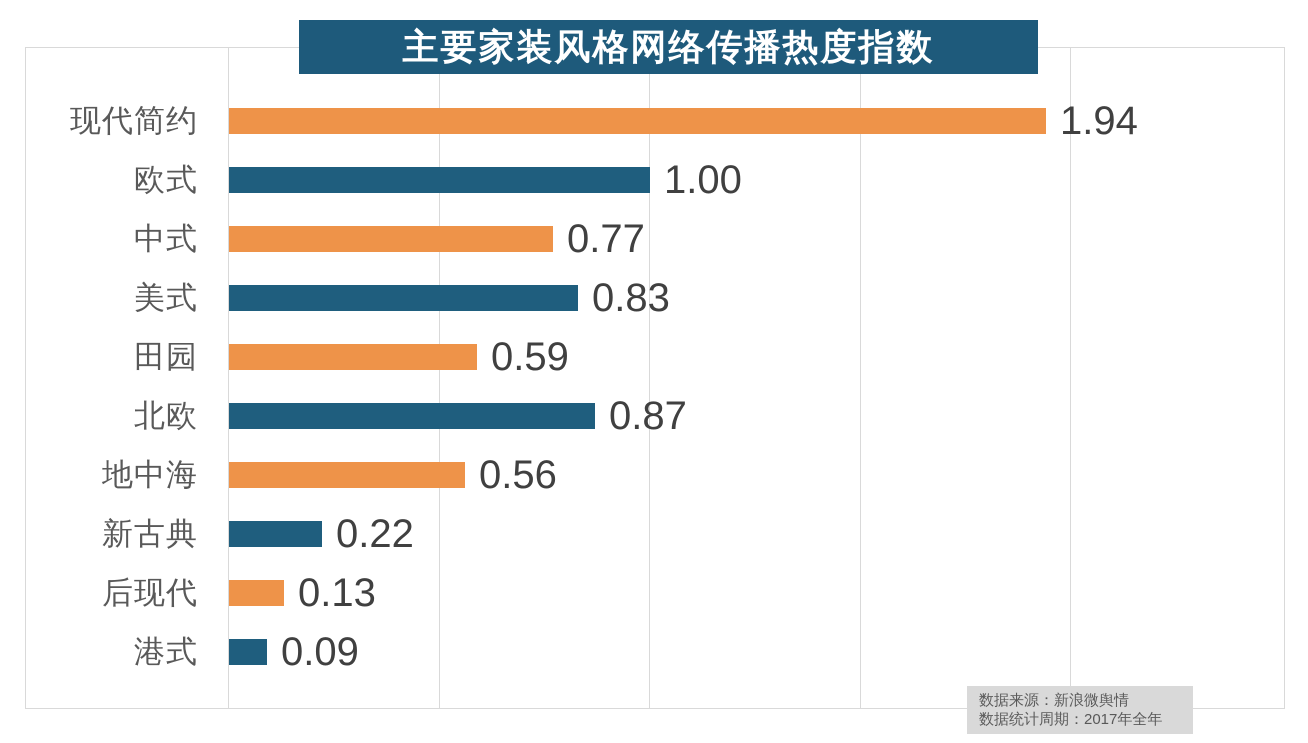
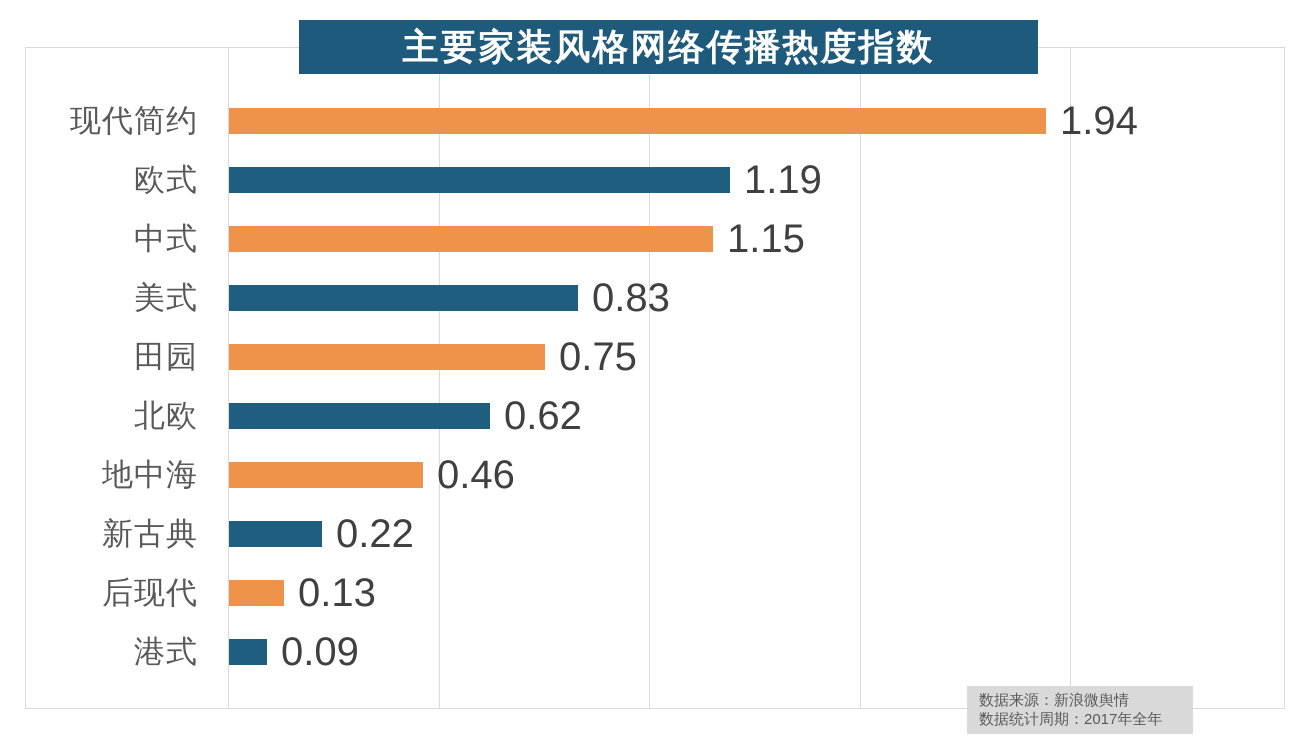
欧式: 1.00 -> 1.19
中式: 0.77 -> 1.15
田园: 0.59 -> 0.75
北欧: 0.87 -> 0.62
地中海: 0.56 -> 0.46
